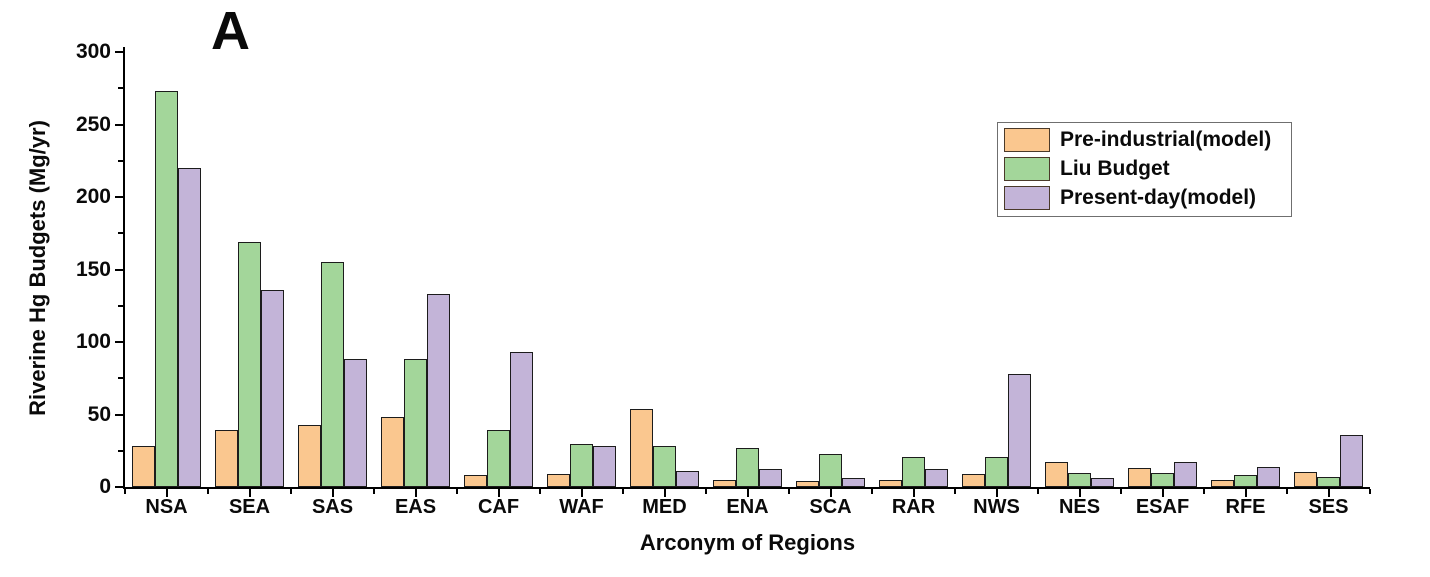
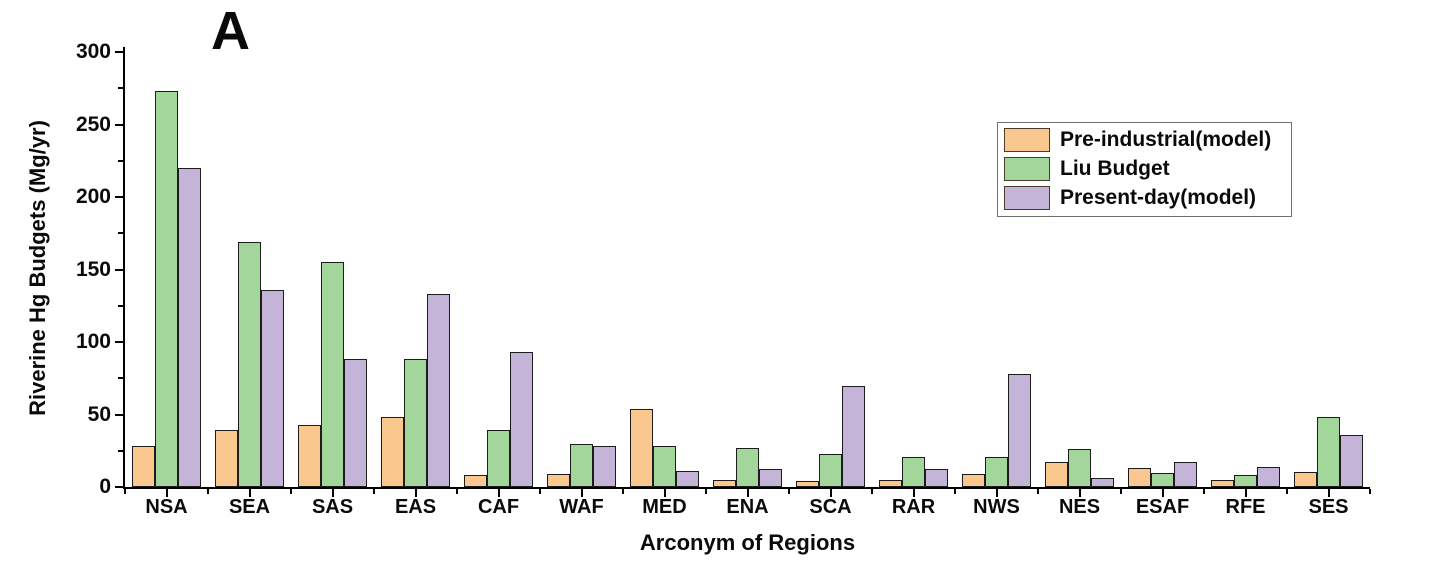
Present-day(model)/SCA: 6 -> 70
Liu Budget/NES: 10 -> 26
Liu Budget/SES: 7 -> 48
